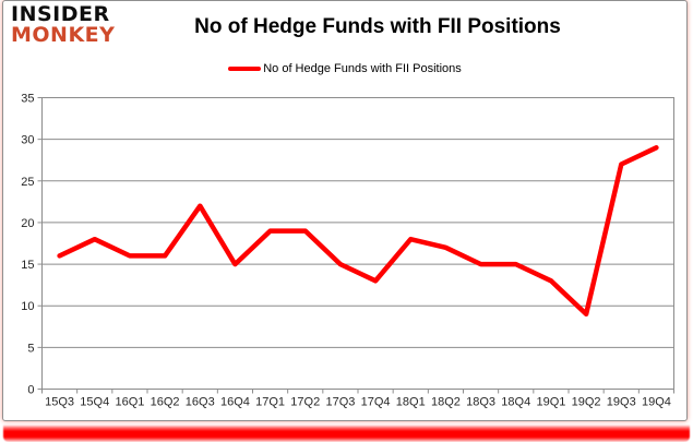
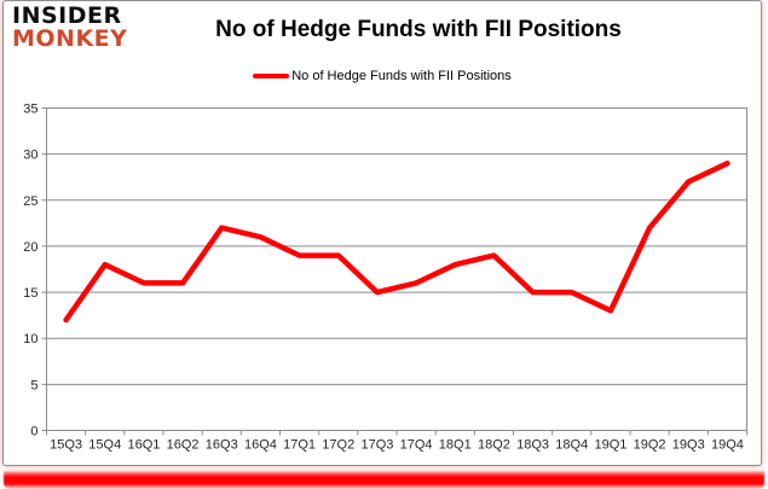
15Q3: 16 -> 12
16Q4: 15 -> 21
17Q4: 13 -> 16
18Q2: 17 -> 19
19Q2: 9 -> 22
